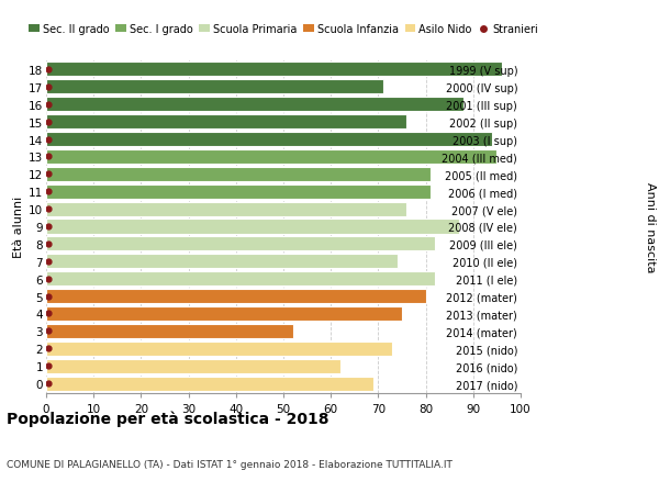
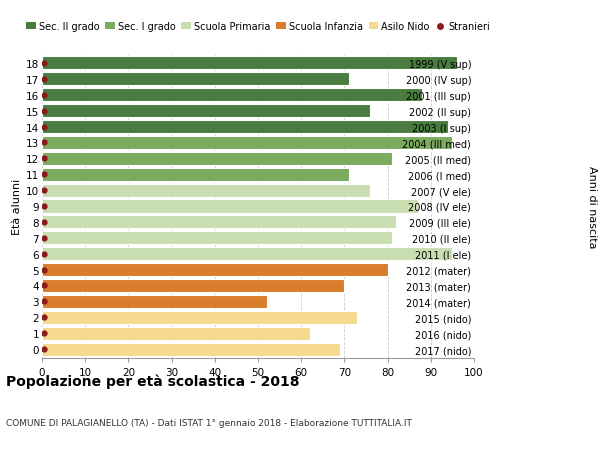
11: 81 -> 71
7: 74 -> 81
6: 82 -> 95
4: 75 -> 70
